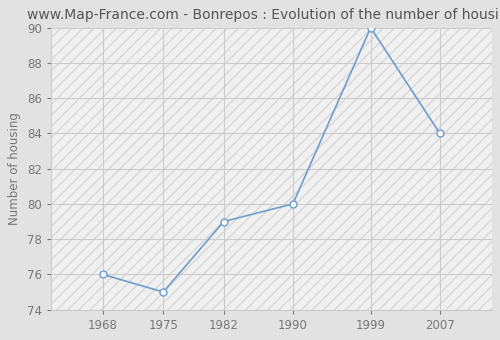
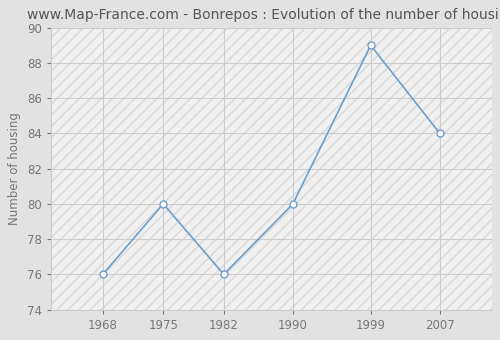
1975: 75 -> 80
1982: 79 -> 76
1999: 90 -> 89
